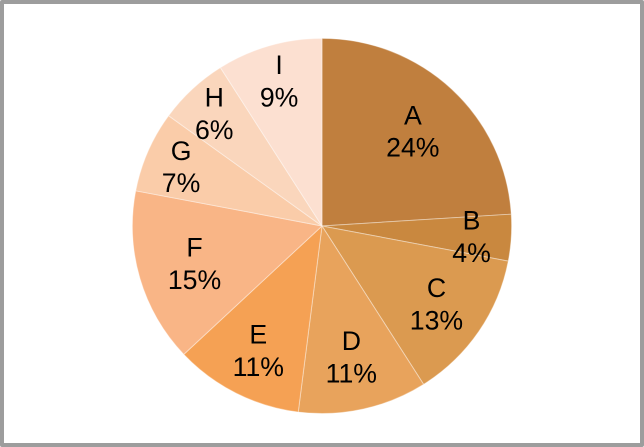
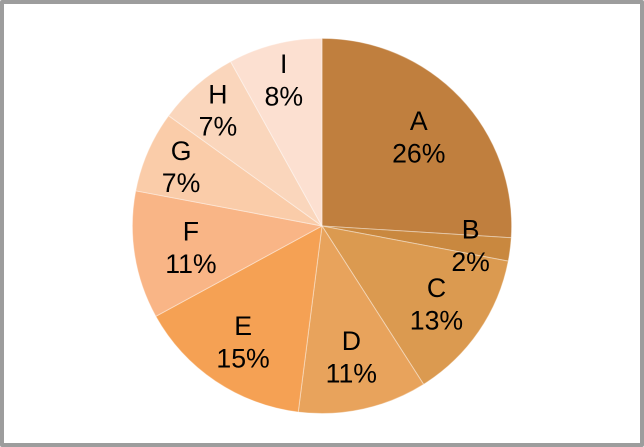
A: 24% -> 26%
B: 4% -> 2%
E: 11% -> 15%
F: 15% -> 11%
H: 6% -> 7%
I: 9% -> 8%
